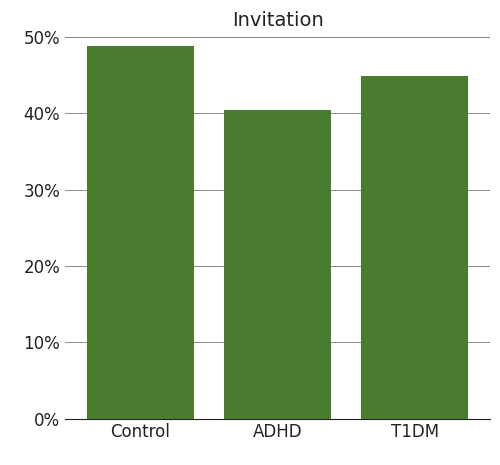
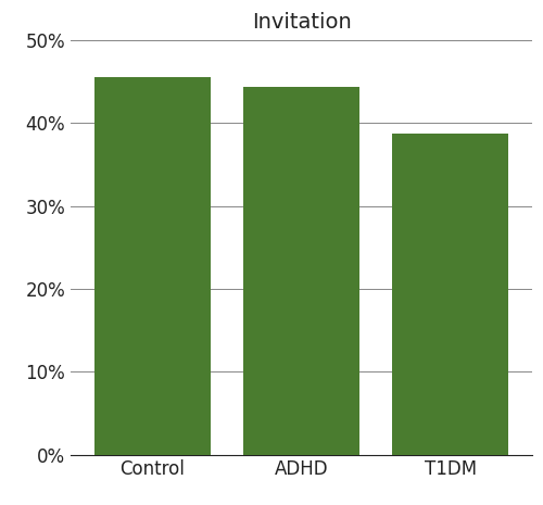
Control: 48.8% -> 45.6%
ADHD: 40.5% -> 44.4%
T1DM: 44.9% -> 38.8%
